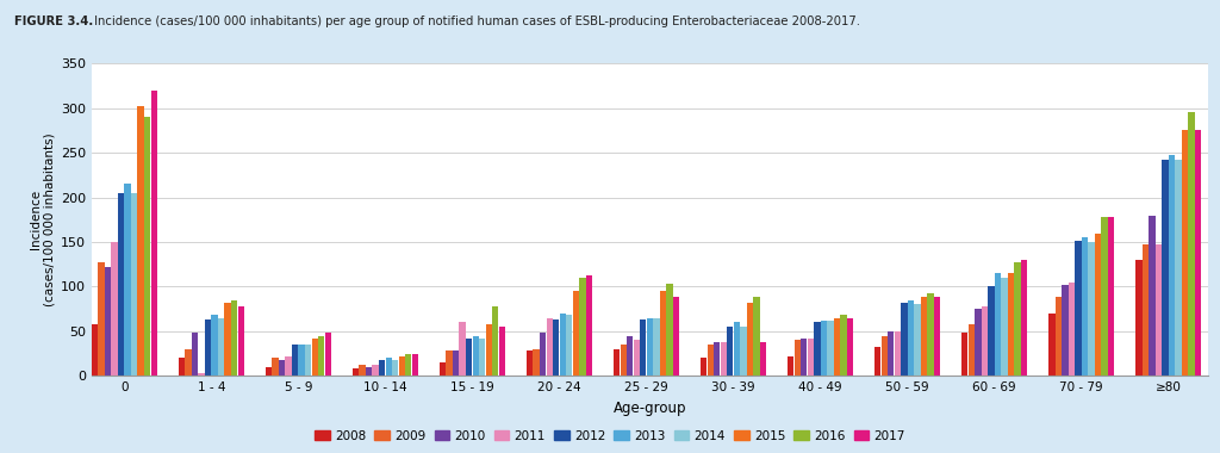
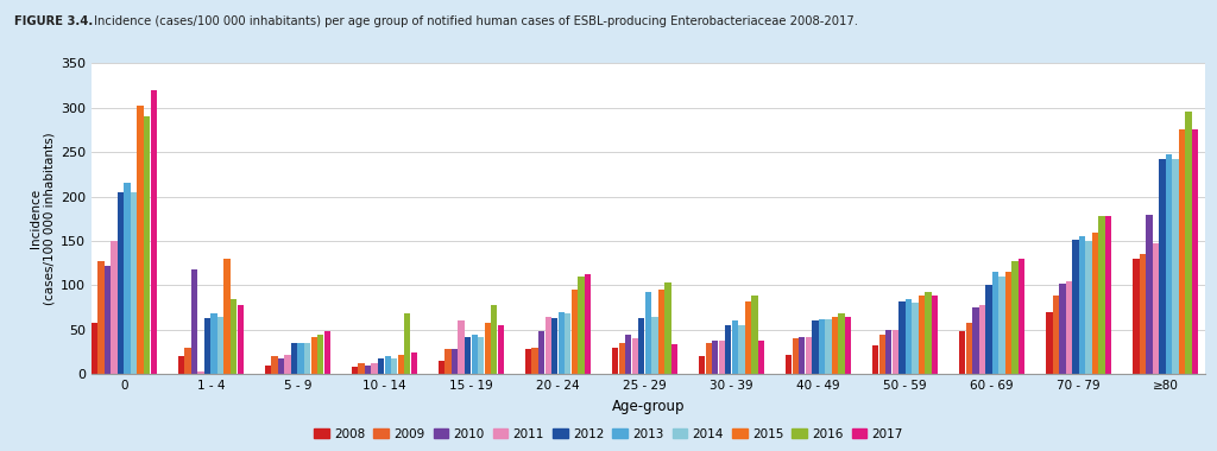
2010/1 - 4: 48 -> 118
2015/1 - 4: 82 -> 130
2016/10 - 14: 25 -> 68
2013/25 - 29: 65 -> 92
2017/25 - 29: 88 -> 34
2009/≥80: 148 -> 136
